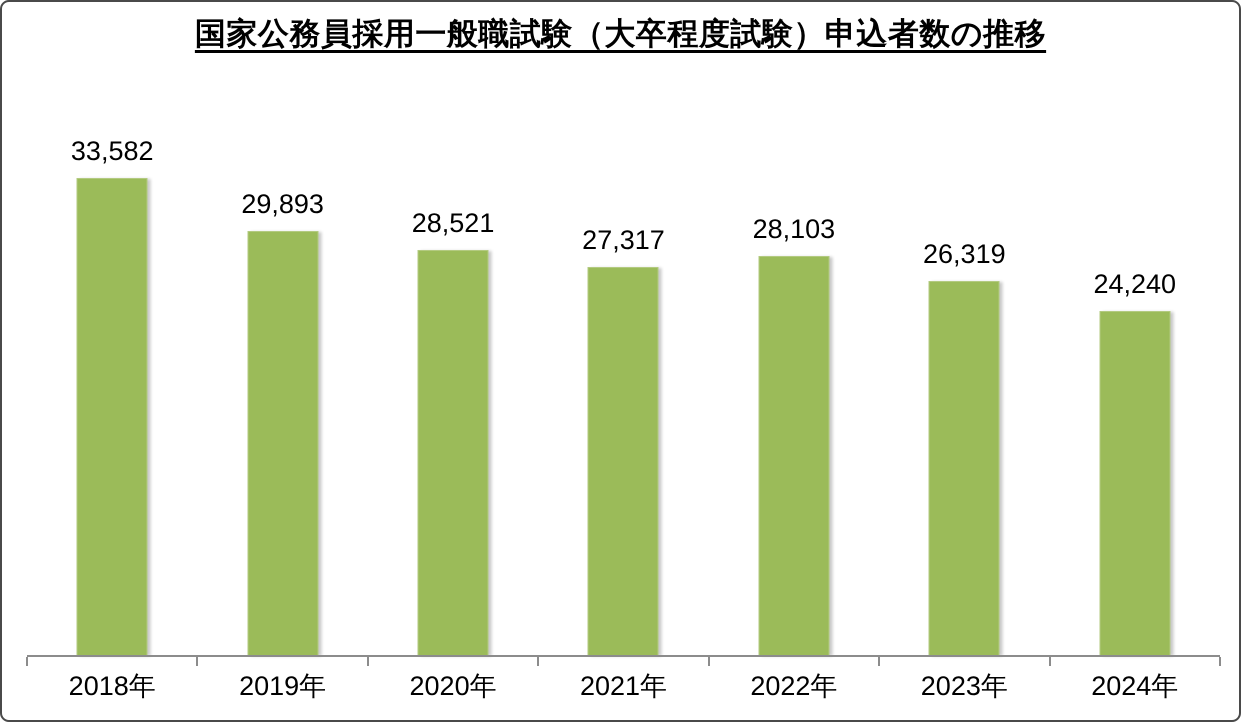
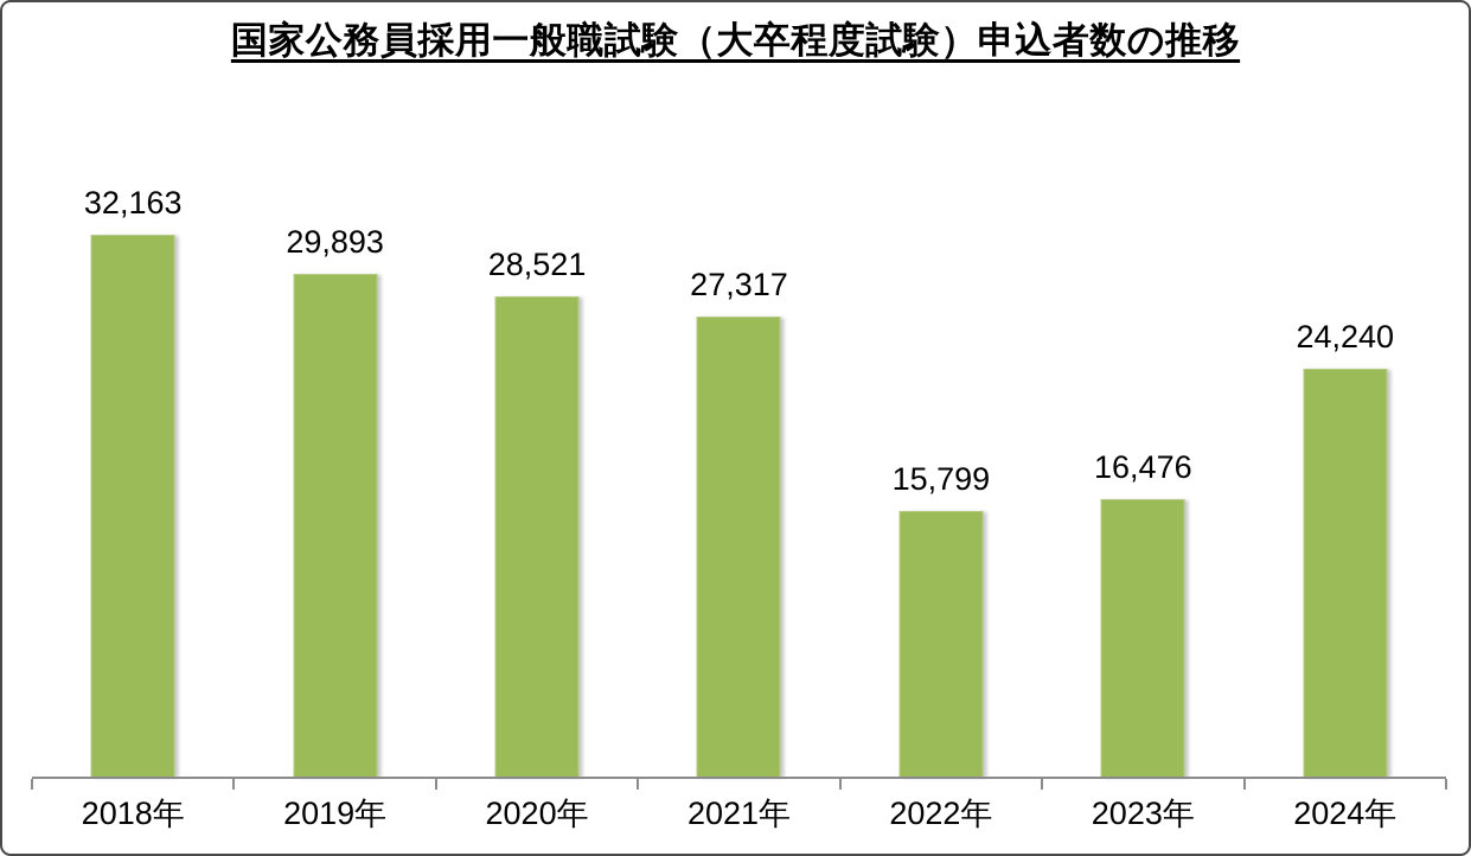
2018年: 33,582 -> 32,163
2022年: 28,103 -> 15,799
2023年: 26,319 -> 16,476
